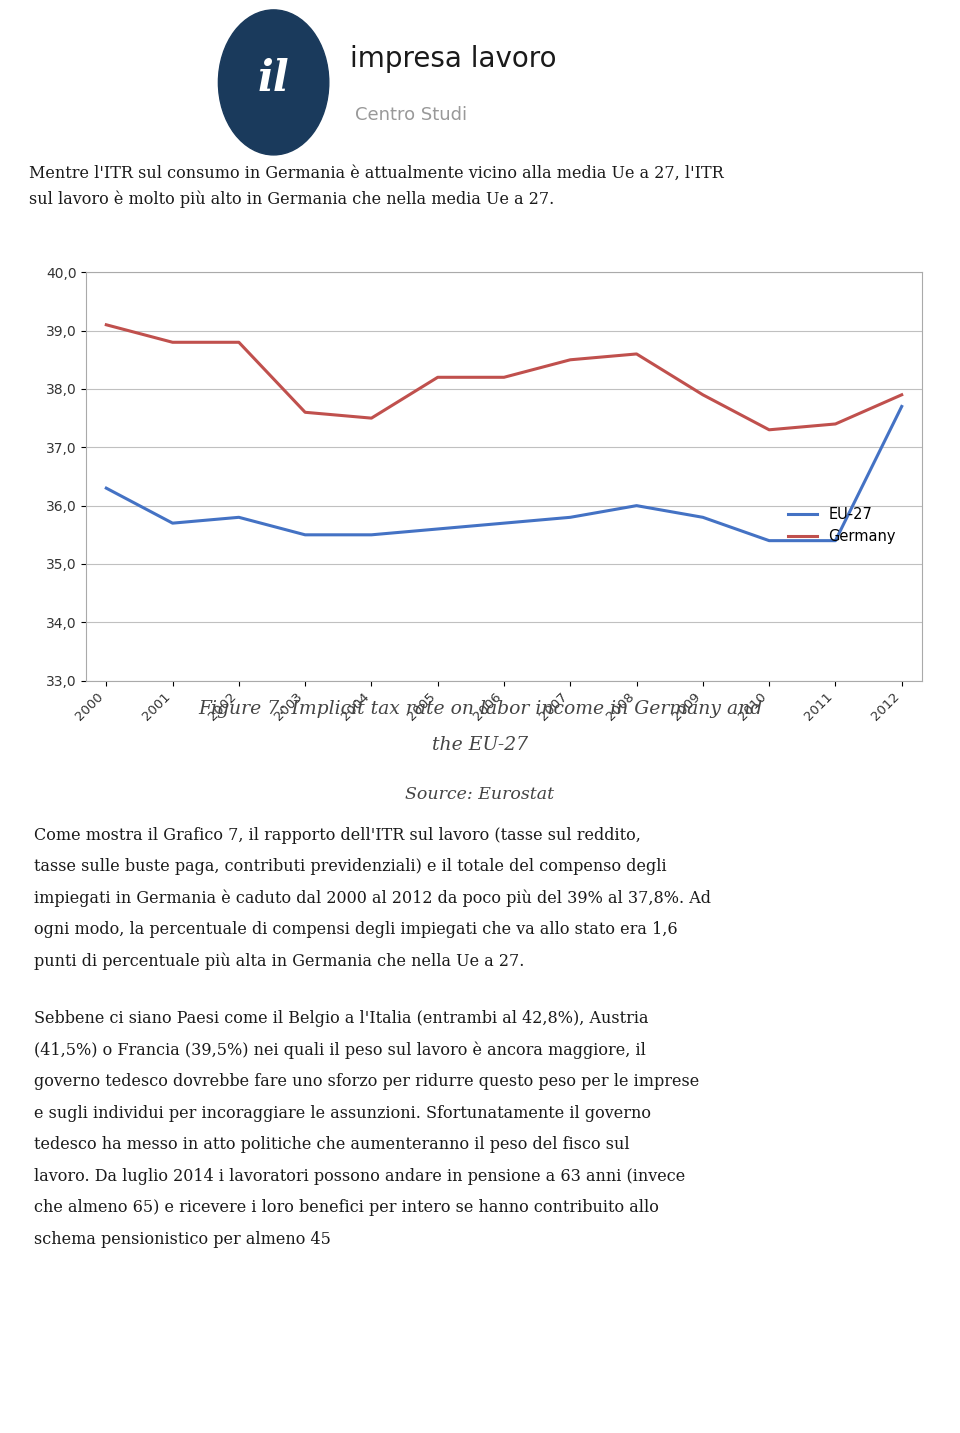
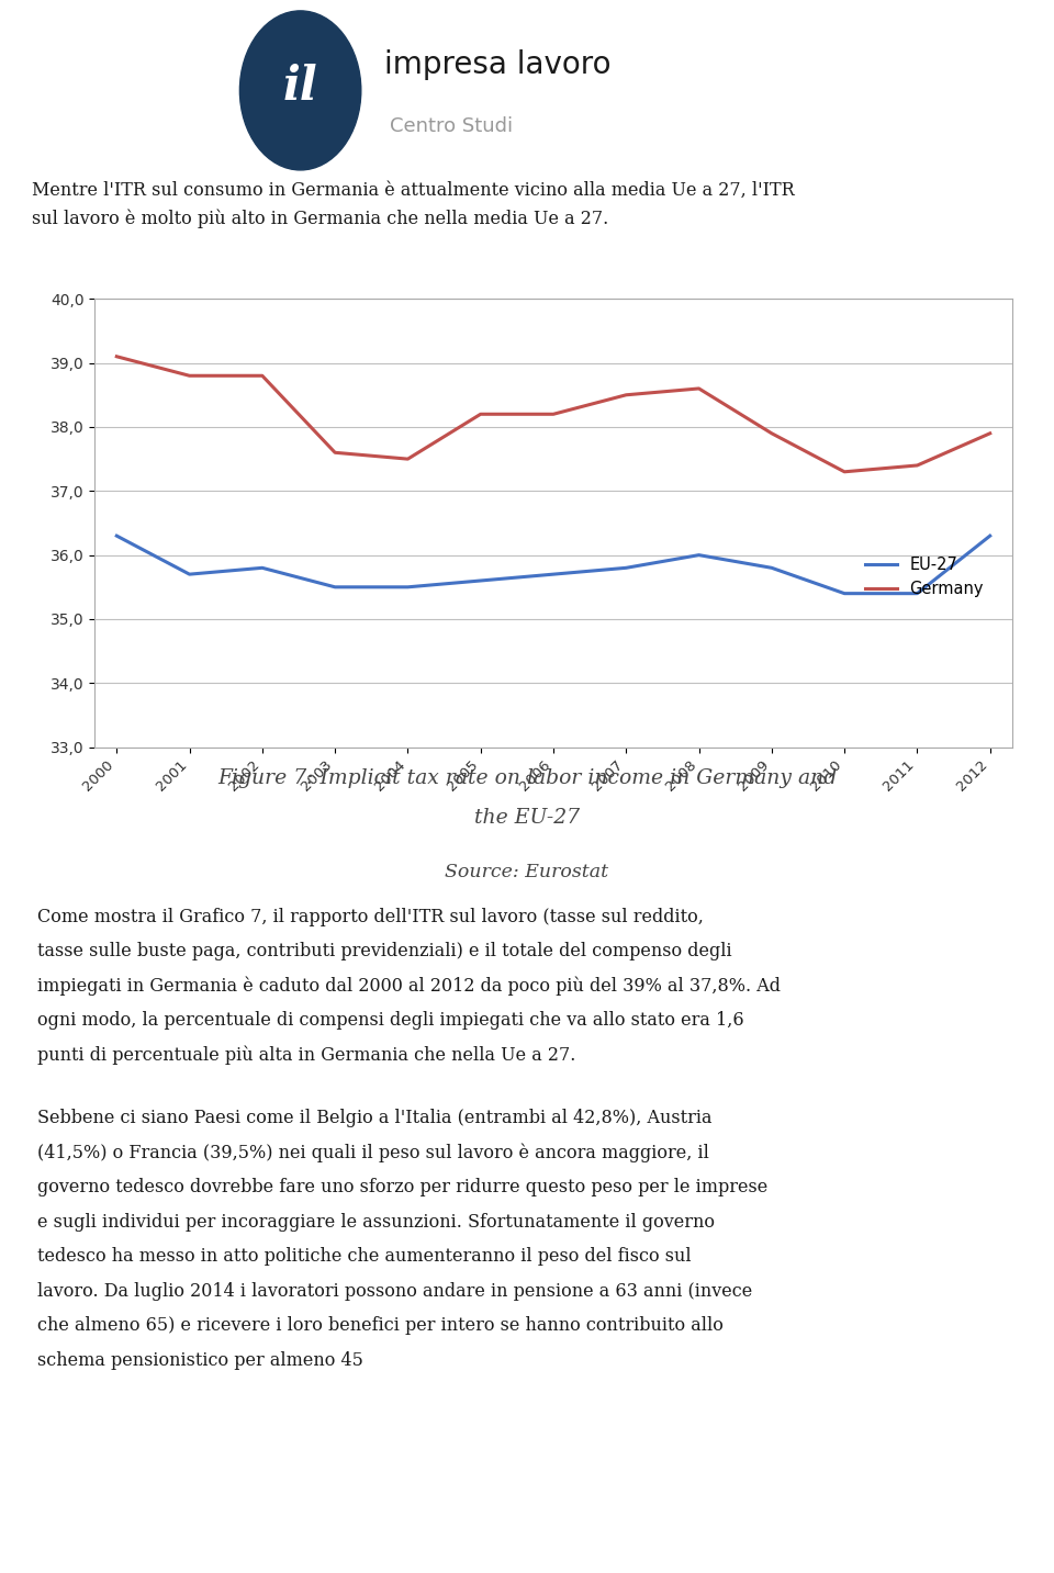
EU-27/2012: 37,7 -> 36,3
